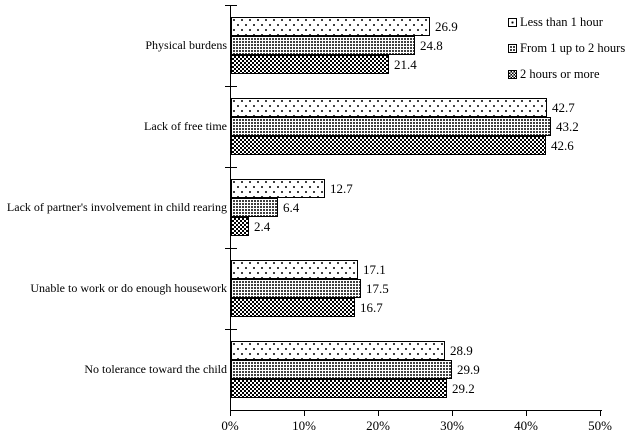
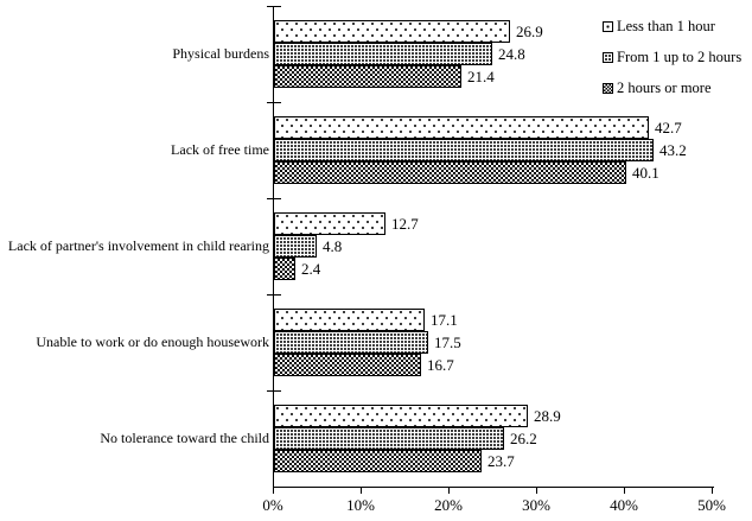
2 hours or more/Lack of free time: 42.6 -> 40.1
From 1 up to 2 hours/Lack of partner's involvement in child rearing: 6.4 -> 4.8
From 1 up to 2 hours/No tolerance toward the child: 29.9 -> 26.2
2 hours or more/No tolerance toward the child: 29.2 -> 23.7
